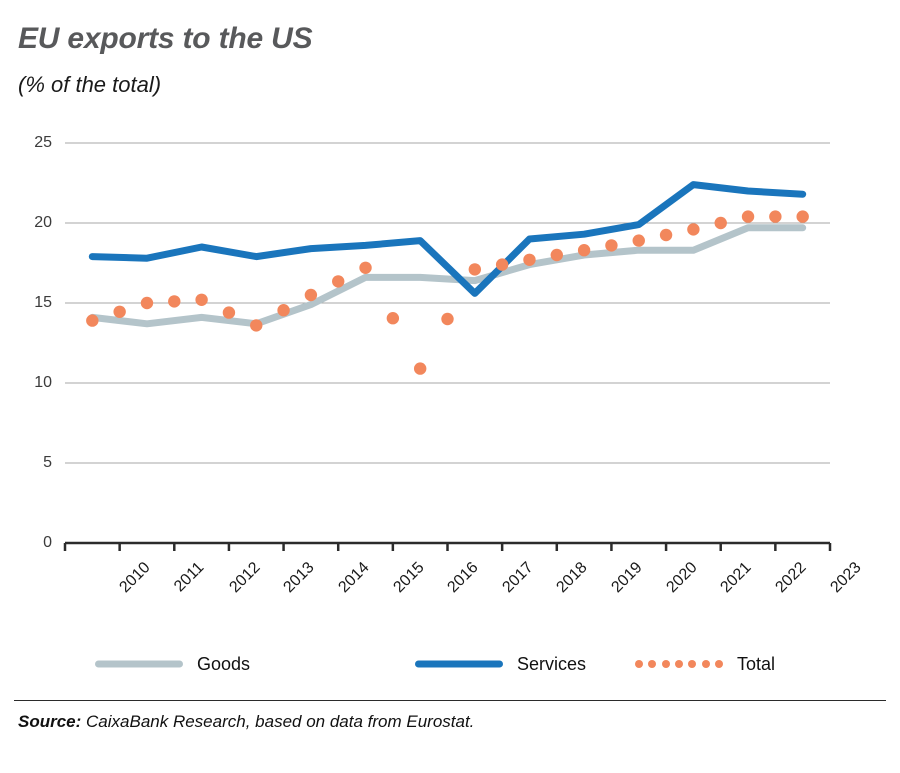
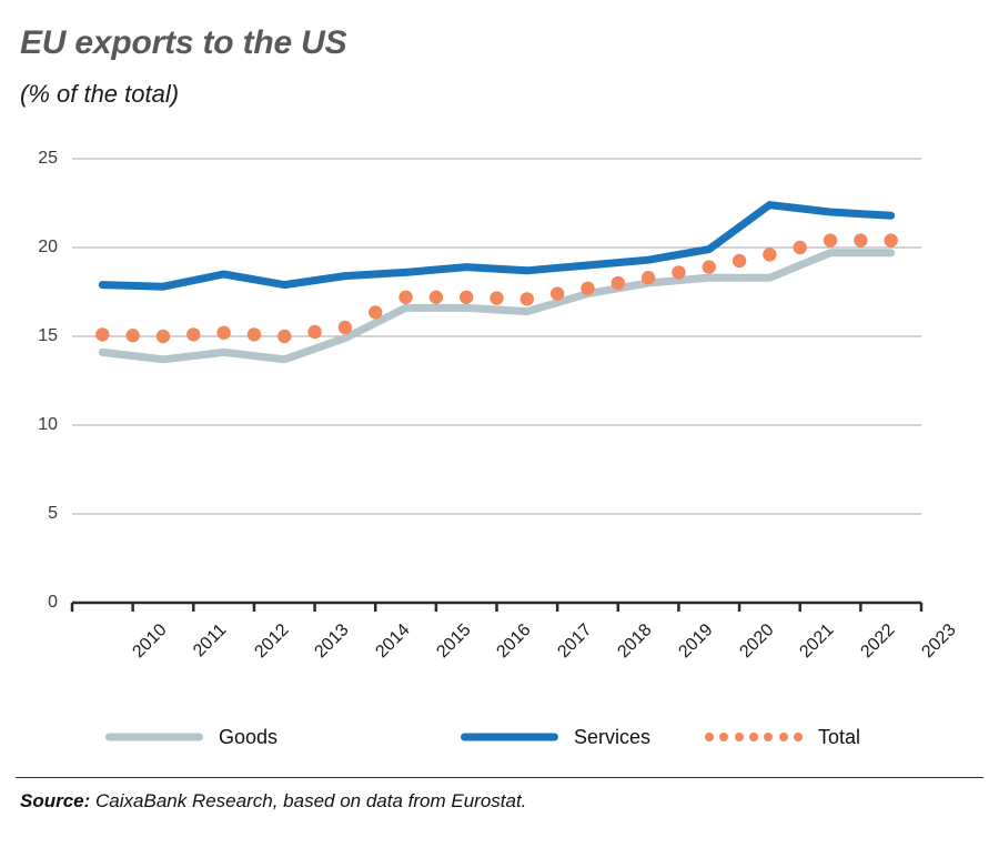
Total/2010: 13.9 -> 15.1
Total/2013: 13.6 -> 15.0
Total/2016: 10.9 -> 17.2
Services/2017: 15.6 -> 18.7
